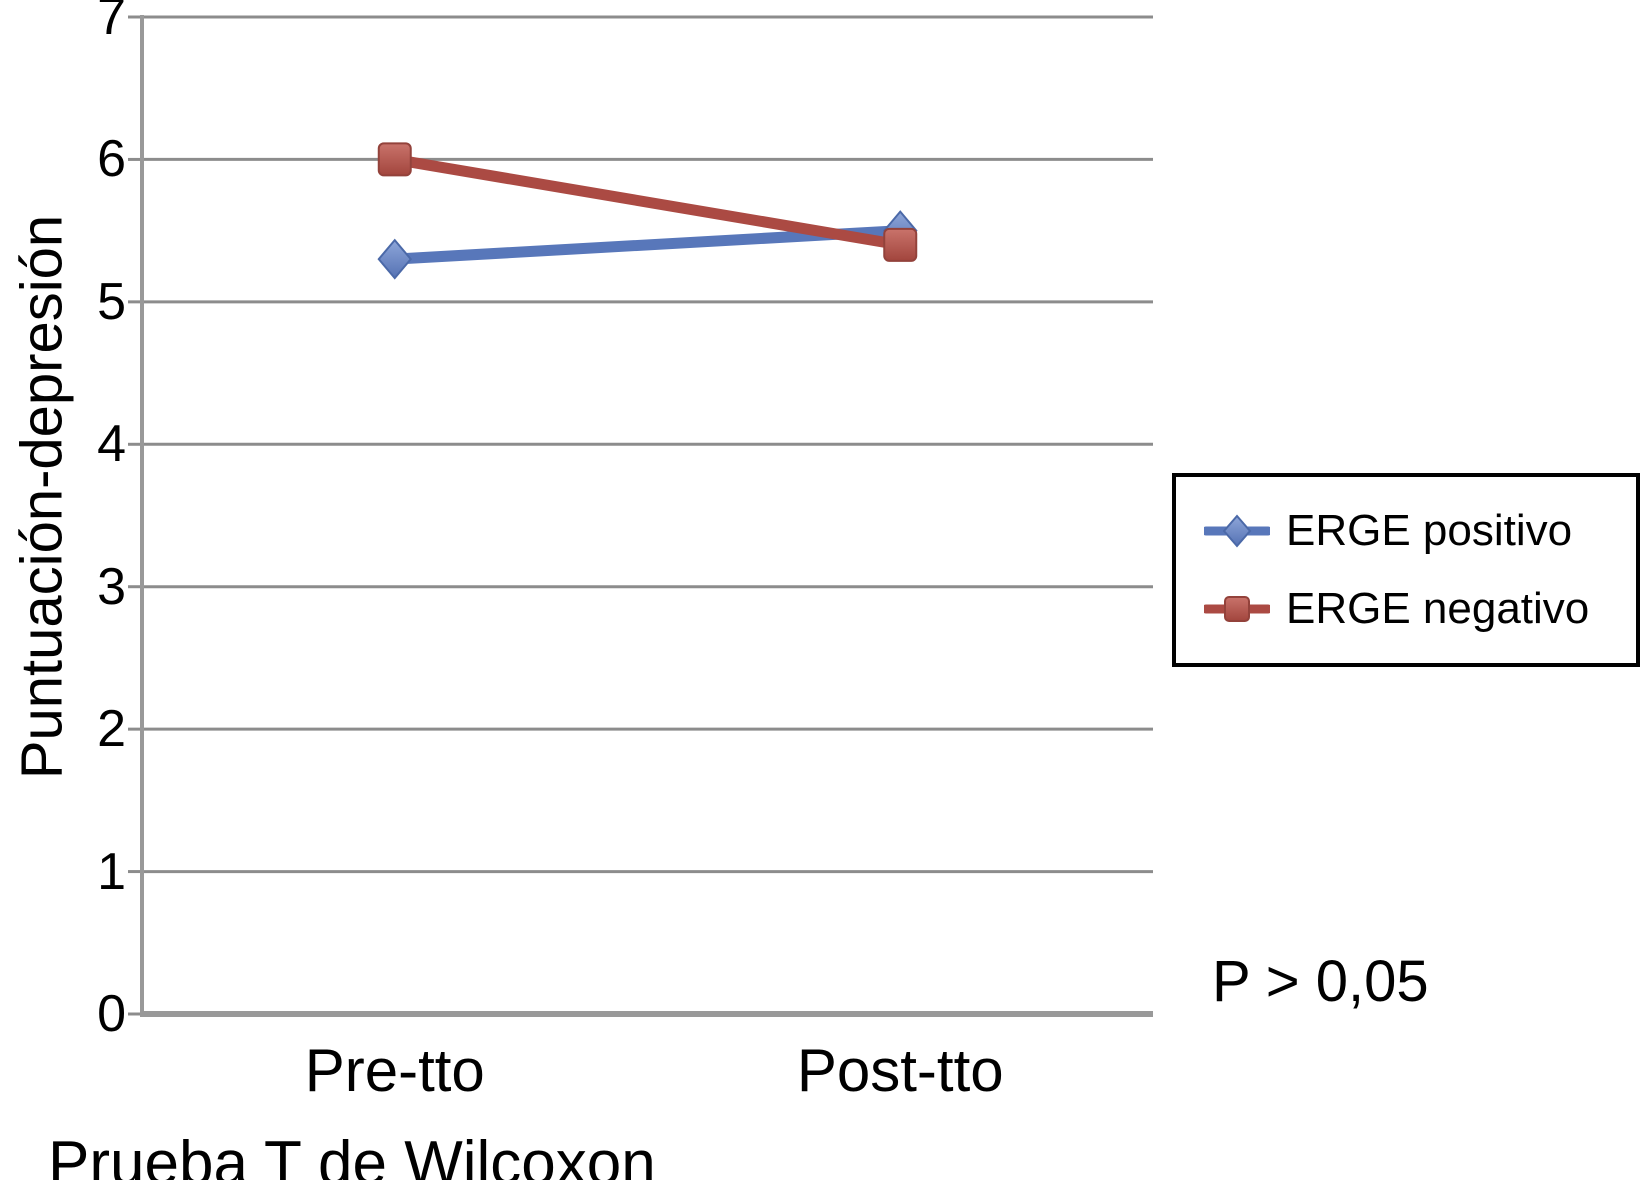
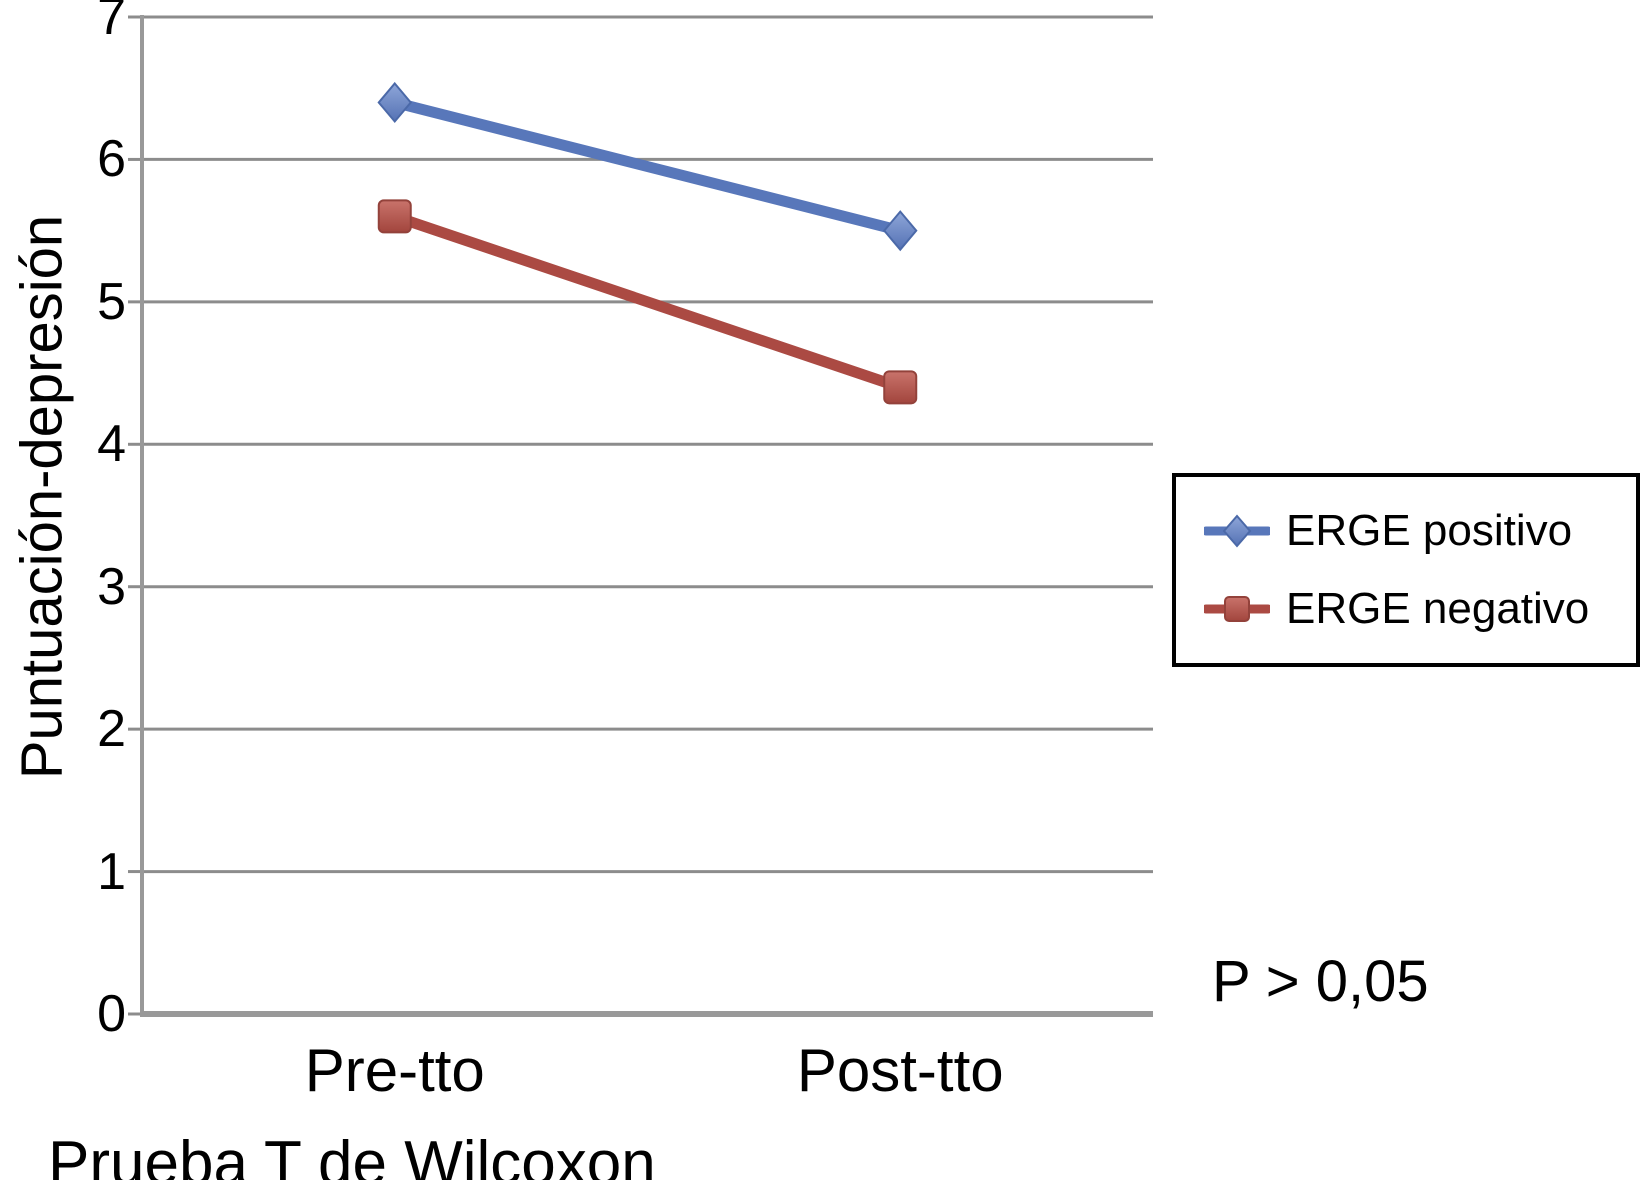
ERGE positivo/Pre-tto: 5.3 -> 6.4
ERGE negativo/Pre-tto: 6.0 -> 5.6
ERGE negativo/Post-tto: 5.4 -> 4.4
